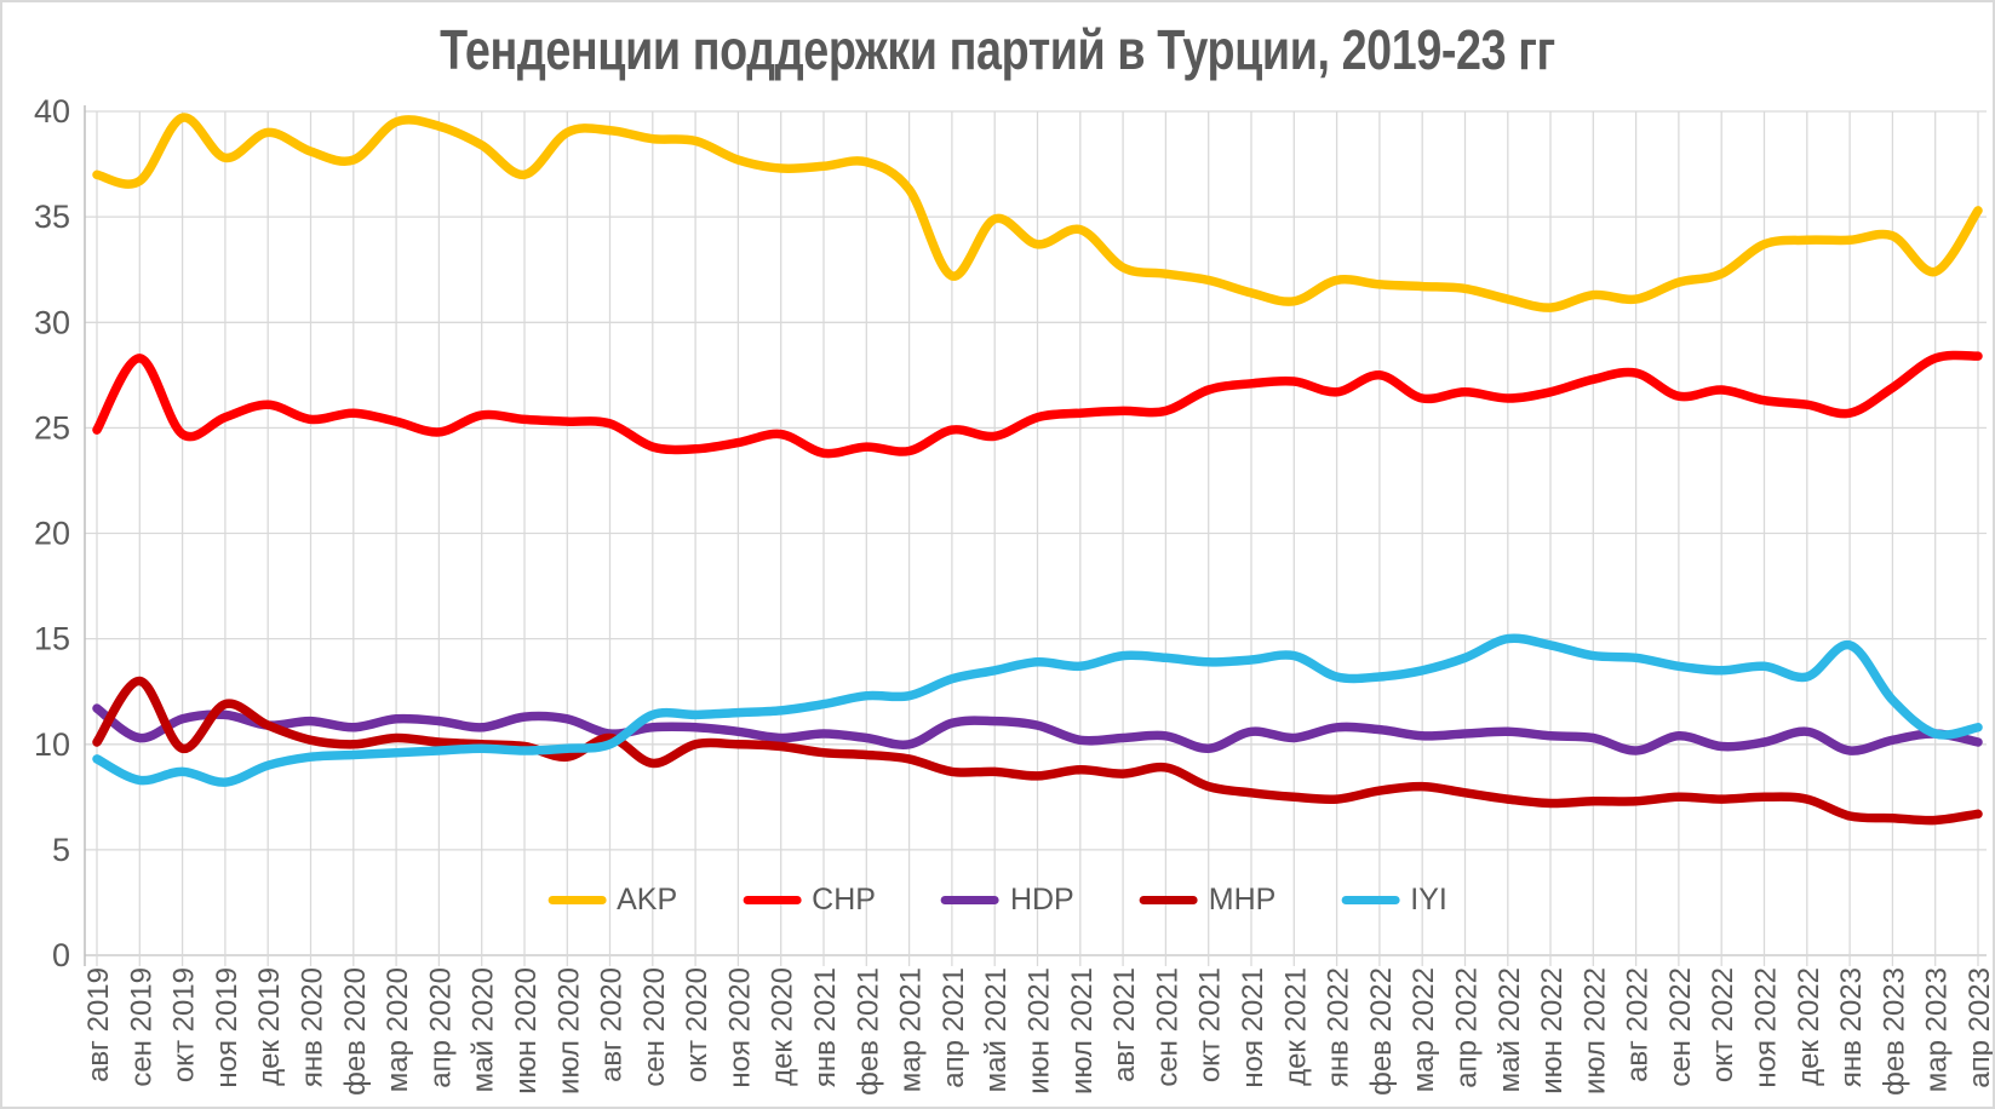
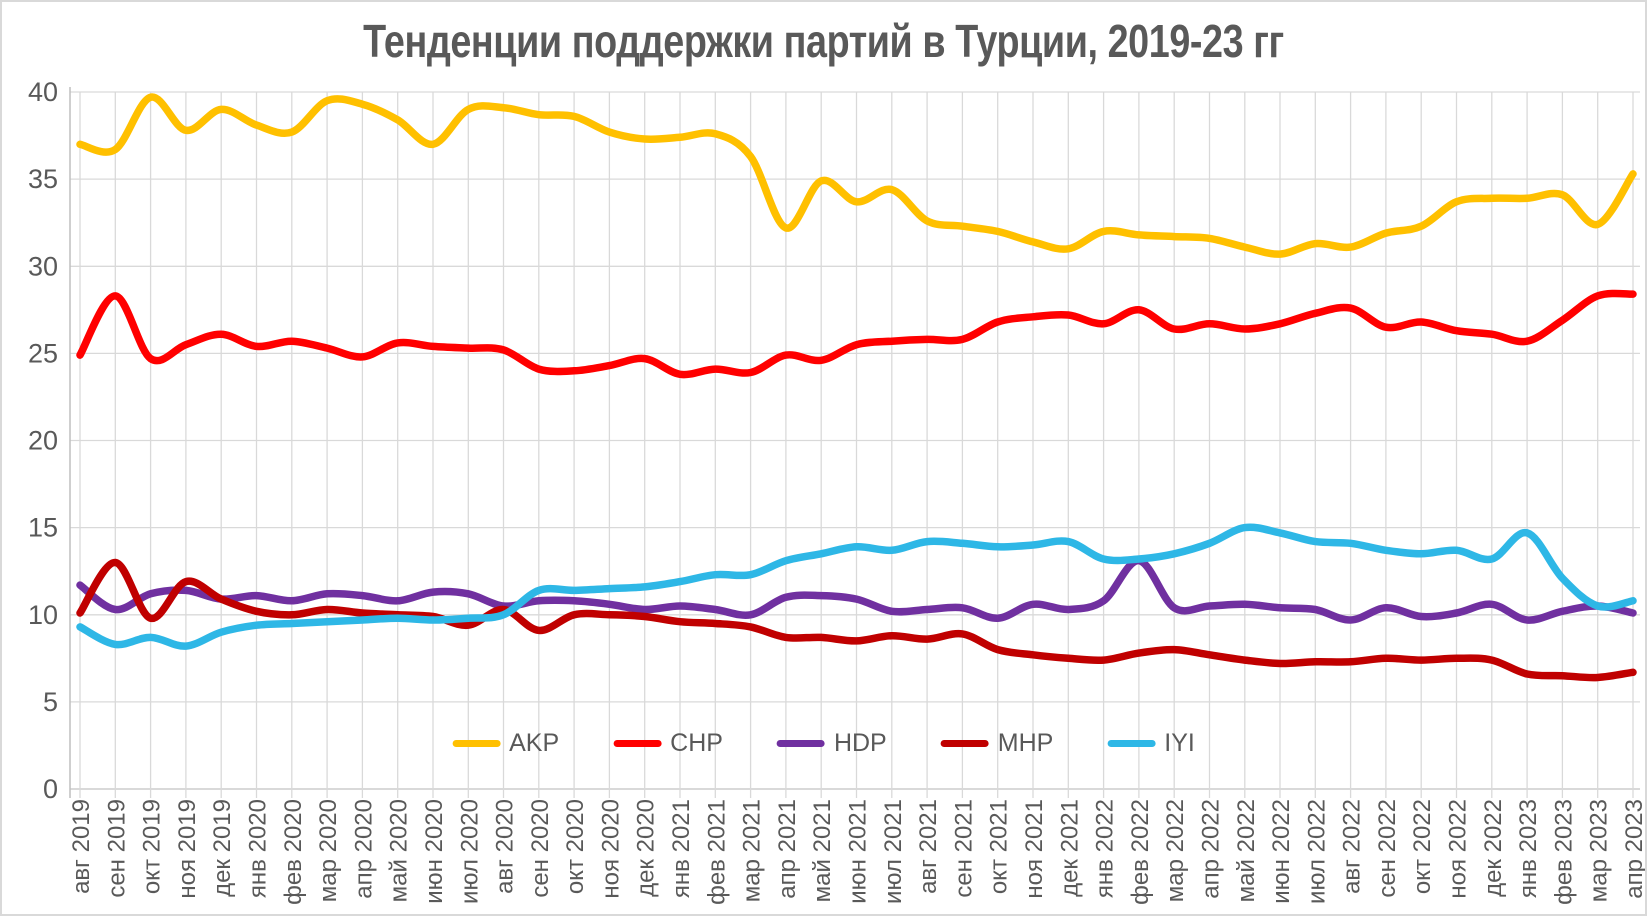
HDP/фев 2022: 10.7 -> 13.1
